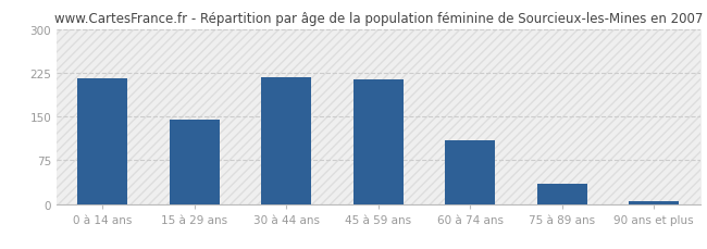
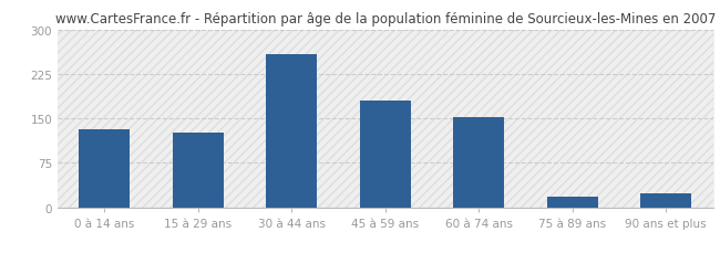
0 à 14 ans: 215 -> 132
15 à 29 ans: 145 -> 126
30 à 44 ans: 218 -> 258
45 à 59 ans: 213 -> 180
60 à 74 ans: 110 -> 152
75 à 89 ans: 35 -> 18
90 ans et plus: 5 -> 24
